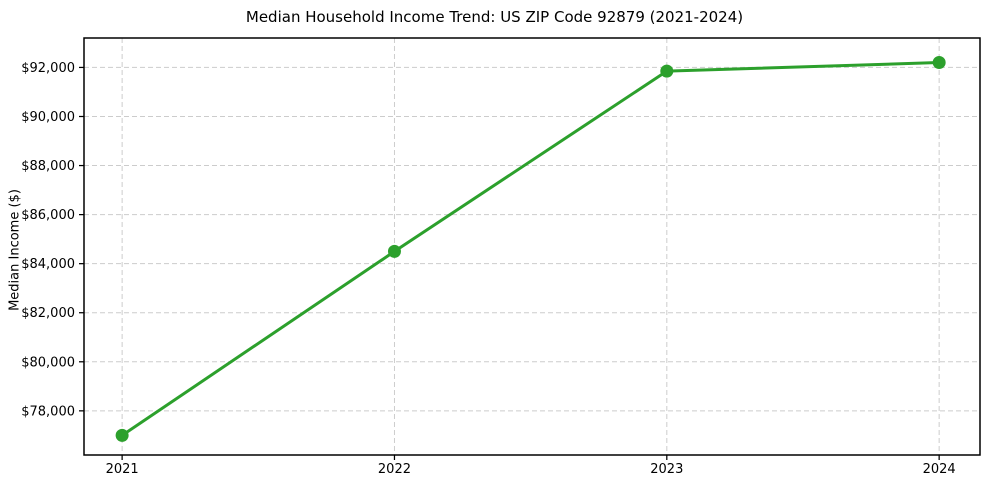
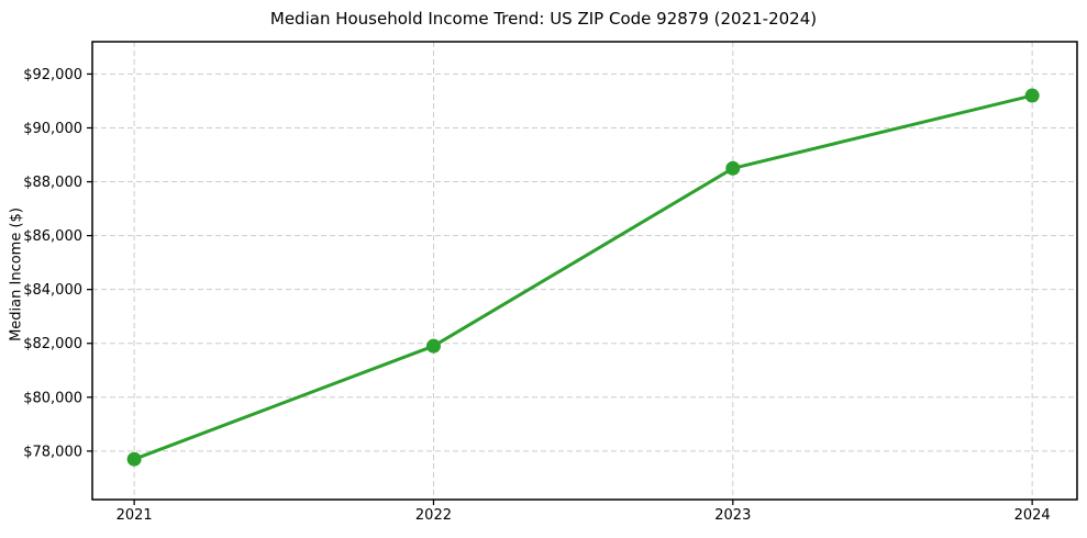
2021: $77000 -> $77700
2022: $84500 -> $81900
2023: $91800 -> $88500
2024: $92200 -> $91200
